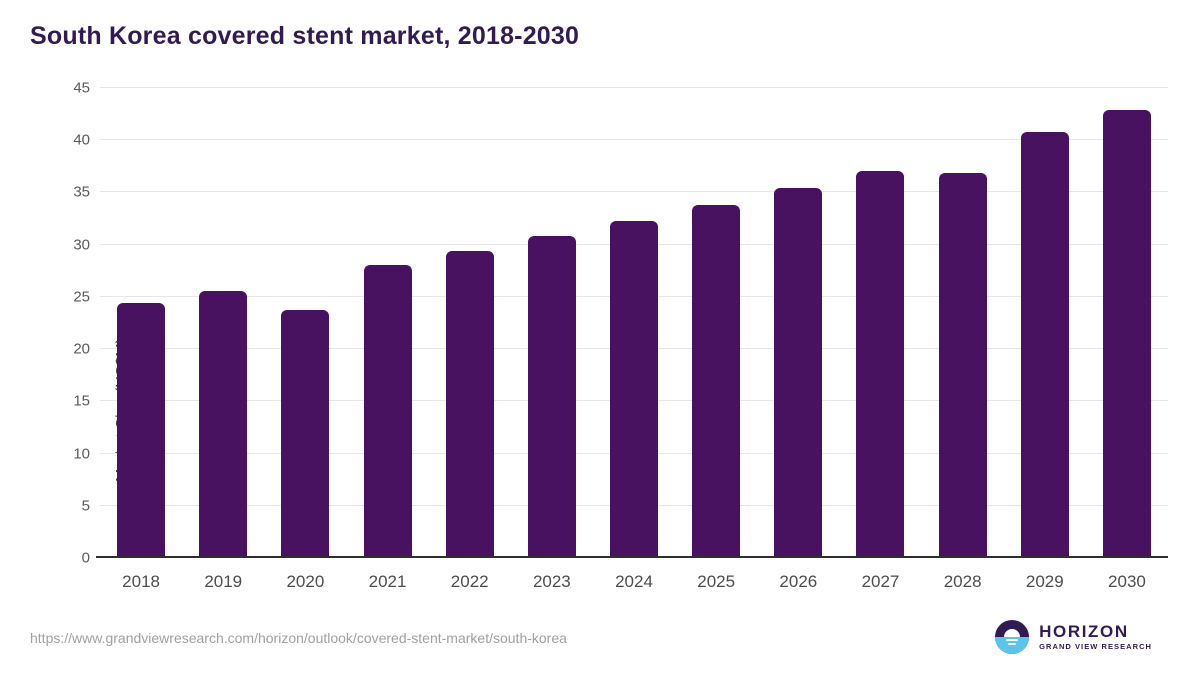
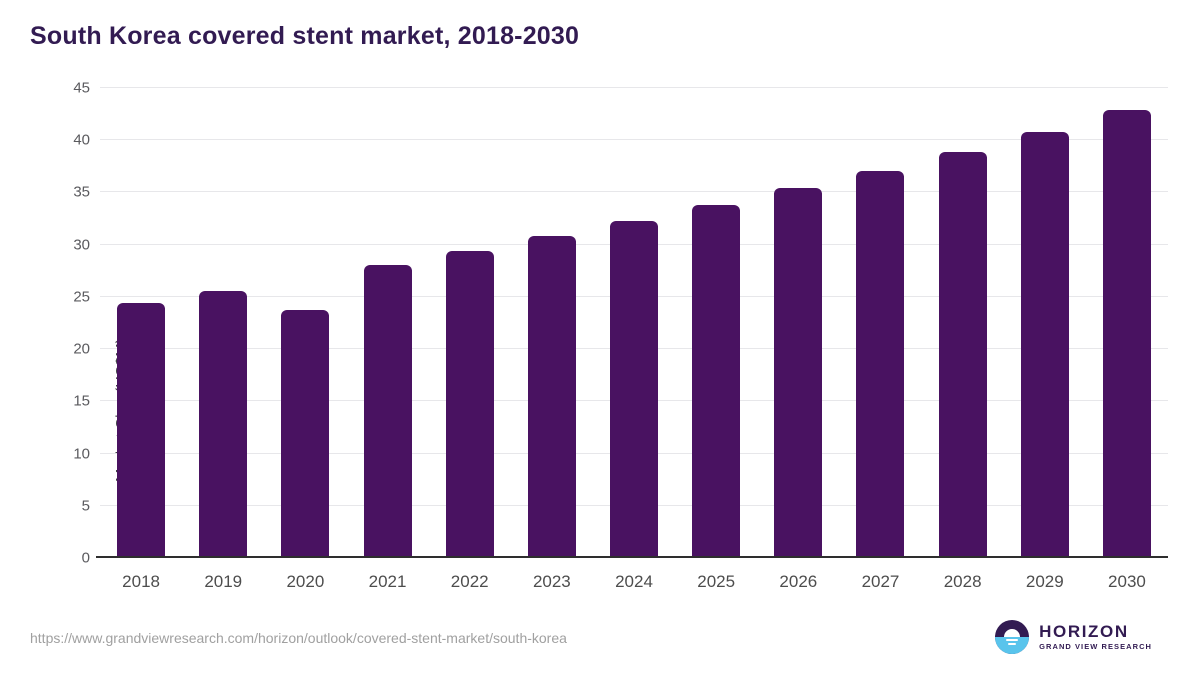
2028: 36.9 -> 38.9
